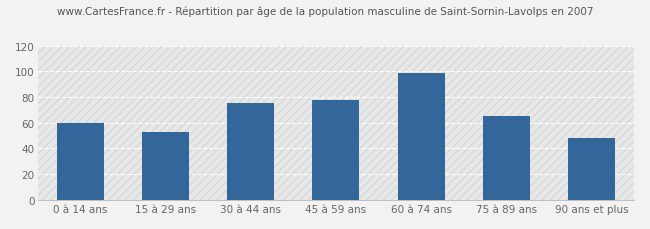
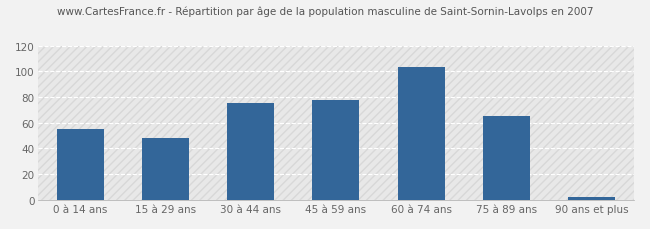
0 à 14 ans: 60 -> 55
15 à 29 ans: 53 -> 48
60 à 74 ans: 99 -> 103
90 ans et plus: 48 -> 2
